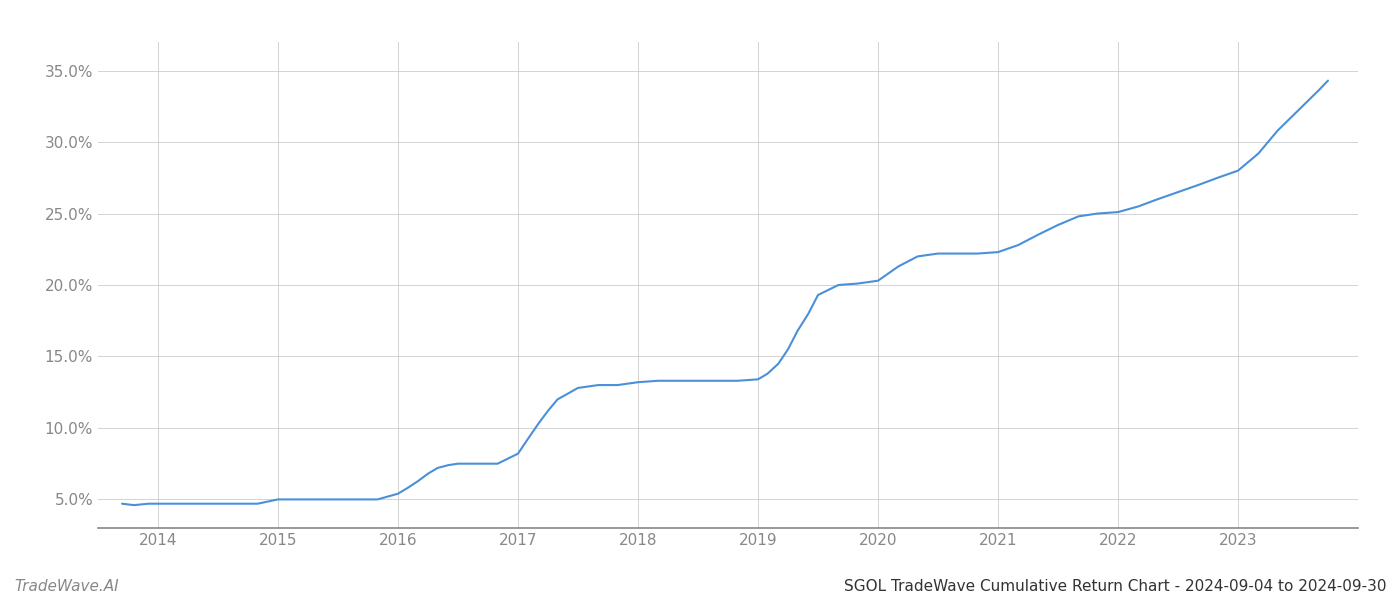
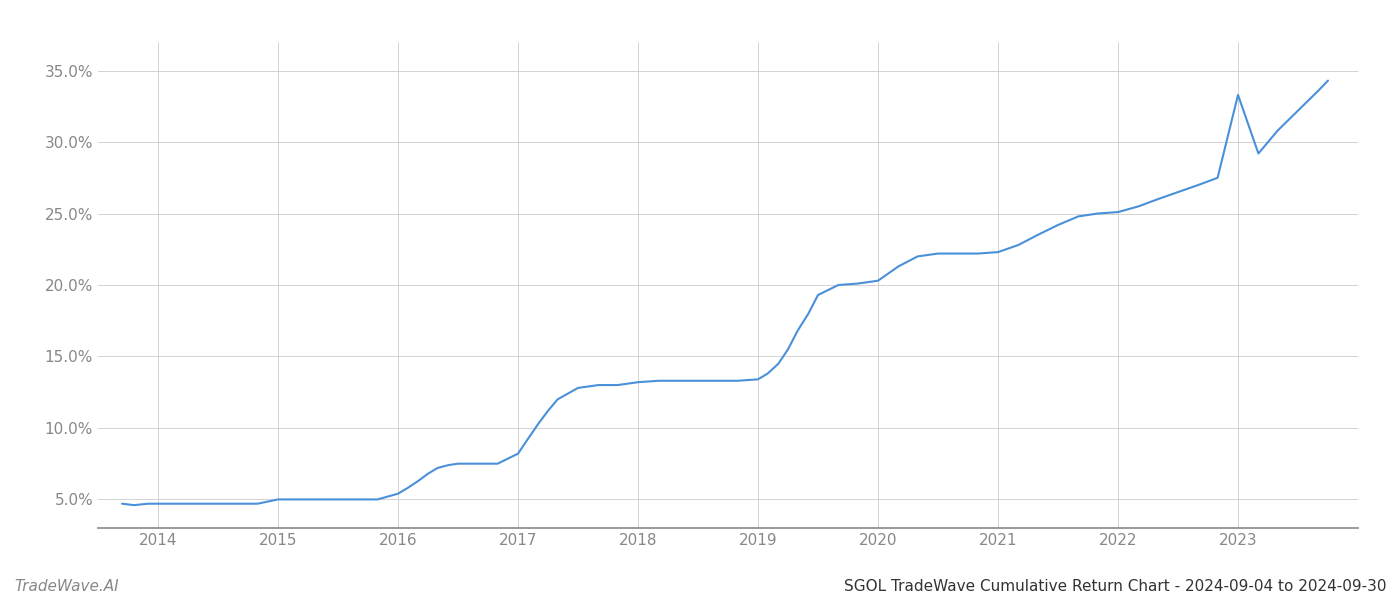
2023: 28.0% -> 33.3%
